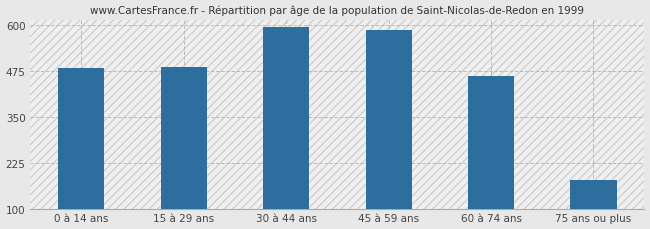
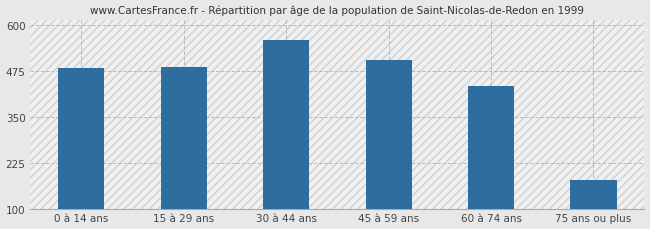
30 à 44 ans: 597 -> 560
45 à 59 ans: 589 -> 505
60 à 74 ans: 461 -> 435
